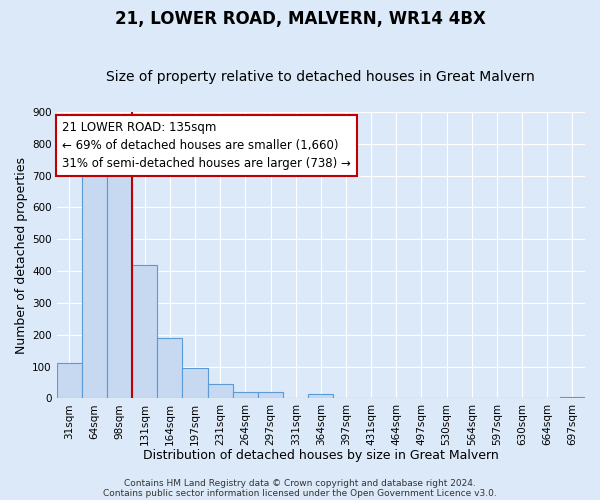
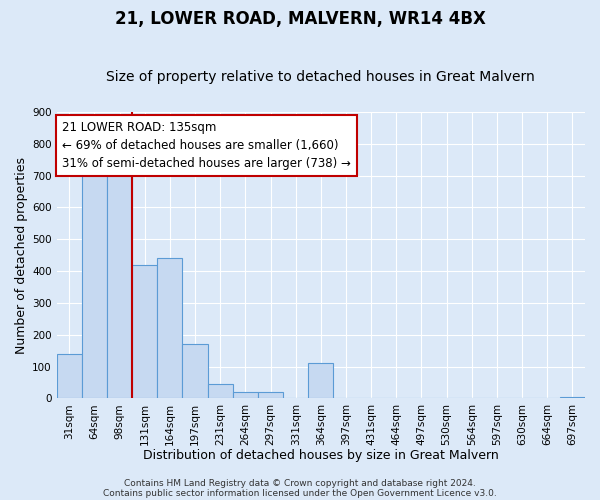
31sqm: 110 -> 140
164sqm: 190 -> 440
197sqm: 95 -> 170
364sqm: 15 -> 110
